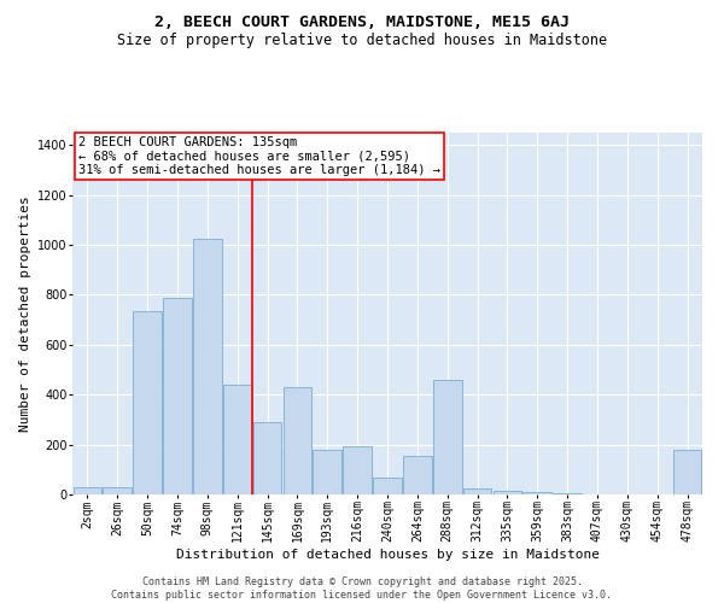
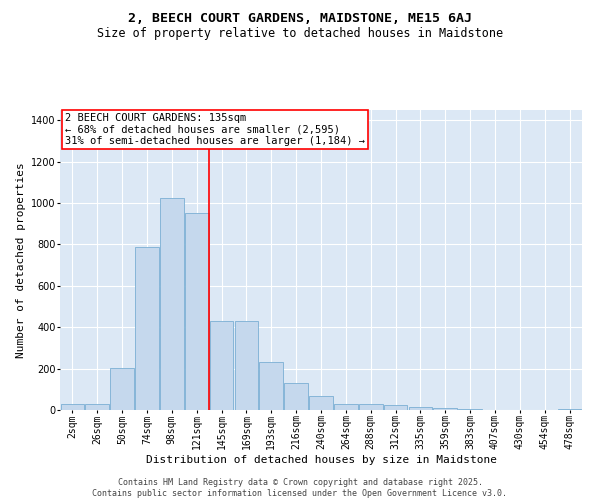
50sqm: 735 -> 205
121sqm: 440 -> 950
145sqm: 290 -> 430
193sqm: 180 -> 230
216sqm: 195 -> 130
264sqm: 155 -> 30
288sqm: 460 -> 30
478sqm: 180 -> 5
